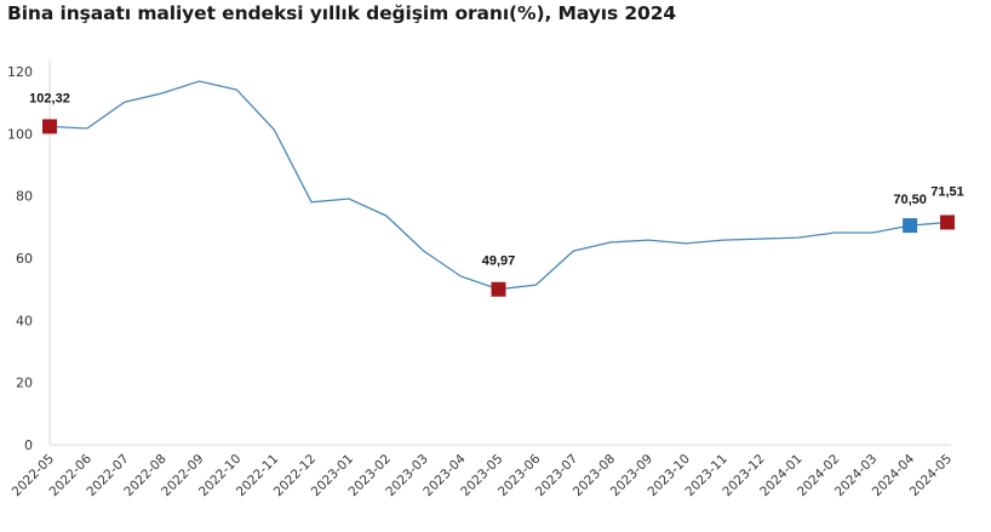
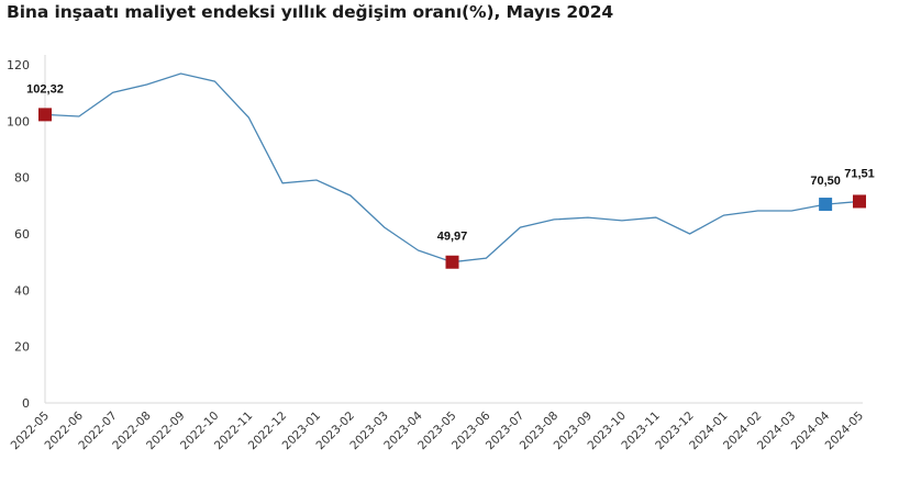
2023-12: 66 -> 60
